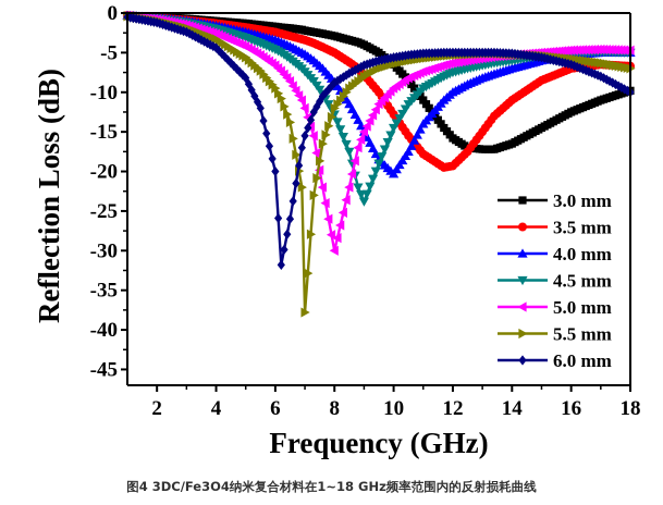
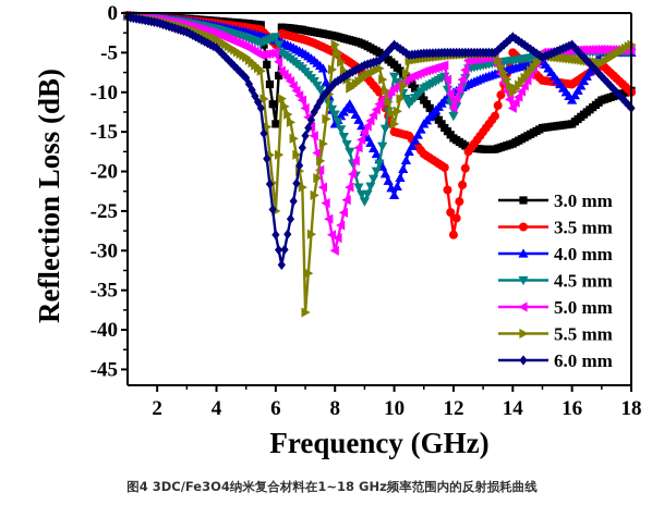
3.0 mm/6: -2 -> -14
3.5 mm/6: -2 -> -4
4.5 mm/6: -5 -> -3
5.0 mm/6: -7 -> -5
5.5 mm/6: -10 -> -25
6.0 mm/6: -20 -> -28
4.0 mm/8: -9 -> -14
5.5 mm/8: -12 -> -4
3.5 mm/10: -13 -> -15
4.0 mm/10: -20 -> -23
4.5 mm/10: -14 -> -8
5.5 mm/10: -6 -> -14
6.0 mm/10: -6 -> -4
3.5 mm/12: -19 -> -28
4.5 mm/12: -8 -> -13
5.0 mm/12: -6 -> -12
3.5 mm/14: -11 -> -5
5.0 mm/14: -5 -> -12
5.5 mm/14: -5 -> -10
6.0 mm/14: -5 -> -3
3.0 mm/16: -12 -> -14
3.5 mm/16: -7 -> -9
4.0 mm/16: -5 -> -11
6.0 mm/16: -6 -> -4
3.5 mm/18: -7 -> -10
5.5 mm/18: -7 -> -4
6.0 mm/18: -10 -> -12
